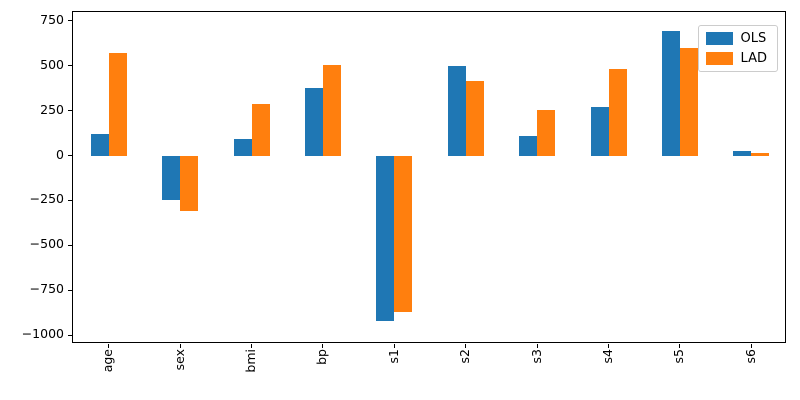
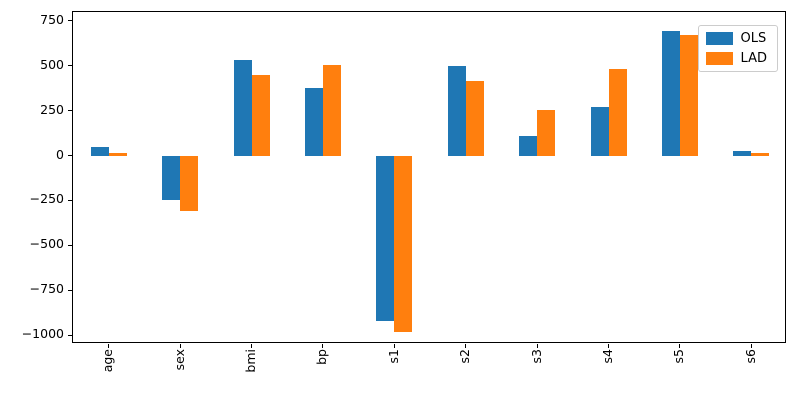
OLS/age: 120 -> 40
LAD/age: 570 -> 20
OLS/bmi: 90 -> 530
LAD/bmi: 290 -> 450
LAD/s1: -870 -> -980
LAD/s5: 600 -> 670
